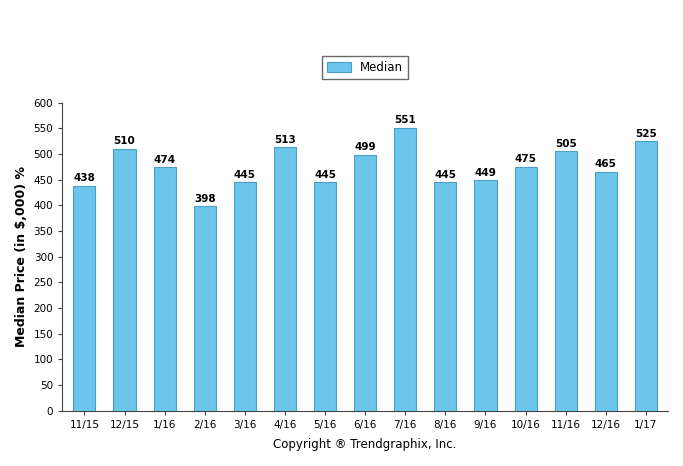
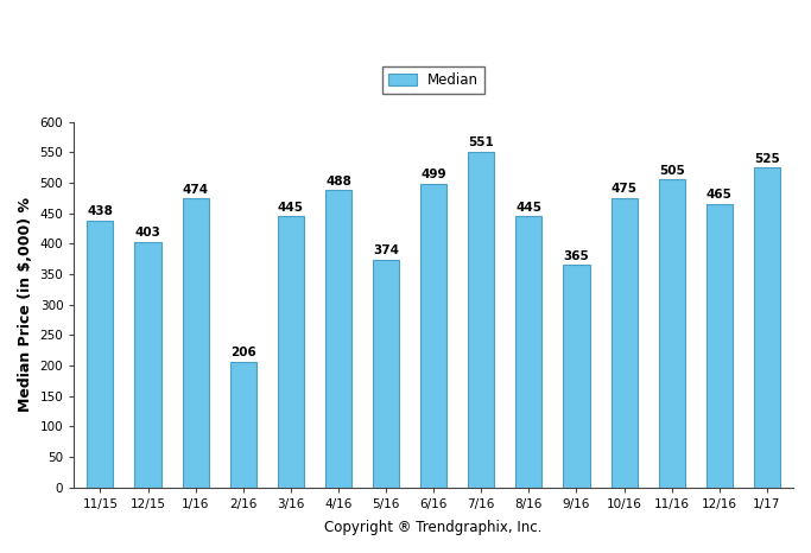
12/15: 510 -> 403
2/16: 398 -> 206
4/16: 513 -> 488
5/16: 445 -> 374
9/16: 449 -> 365
